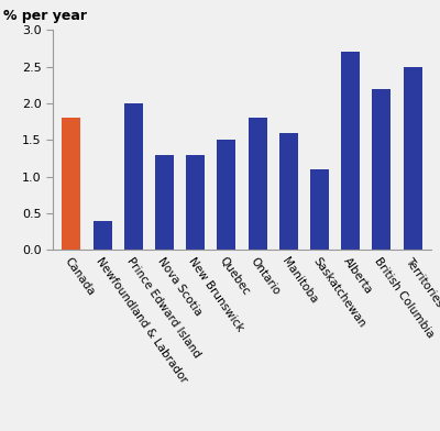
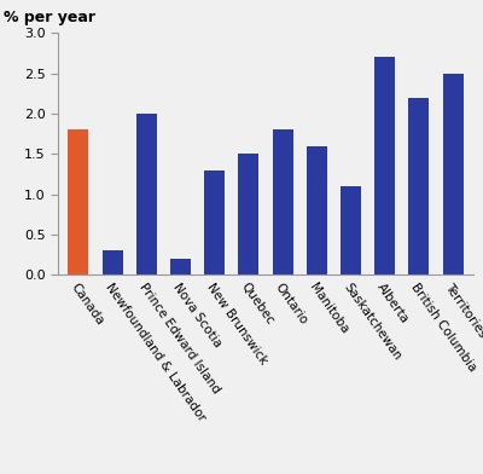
Newfoundland & Labrador: 0.4 -> 0.3
Nova Scotia: 1.3 -> 0.2
